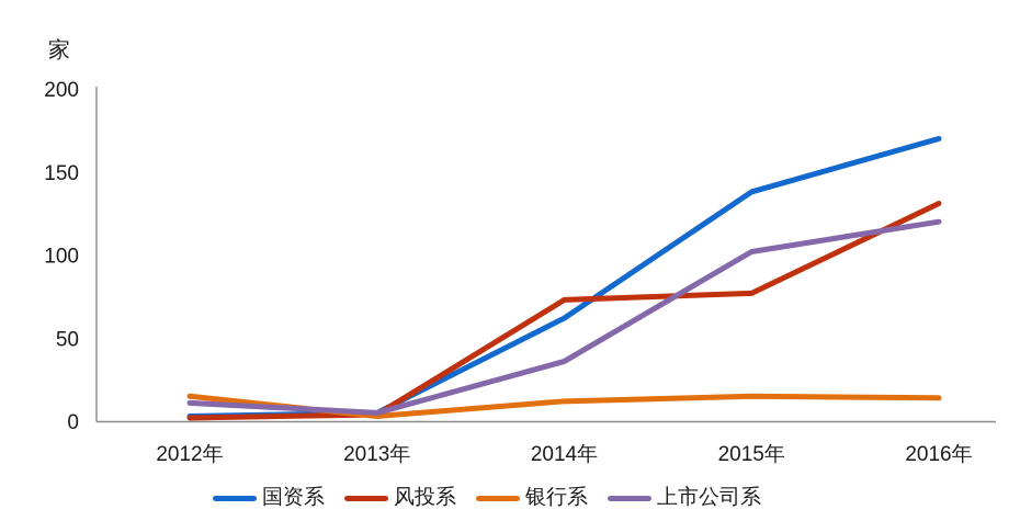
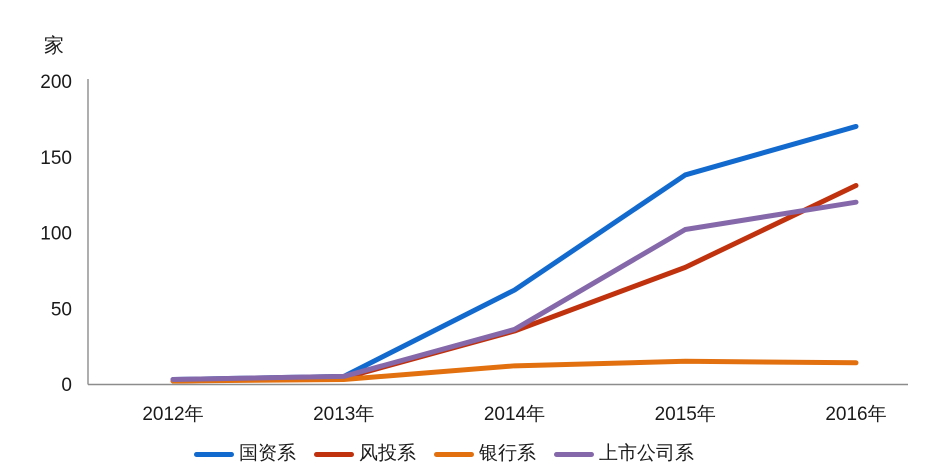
银行系/2012年: 15 -> 2
上市公司系/2012年: 11 -> 3
风投系/2014年: 73 -> 35
